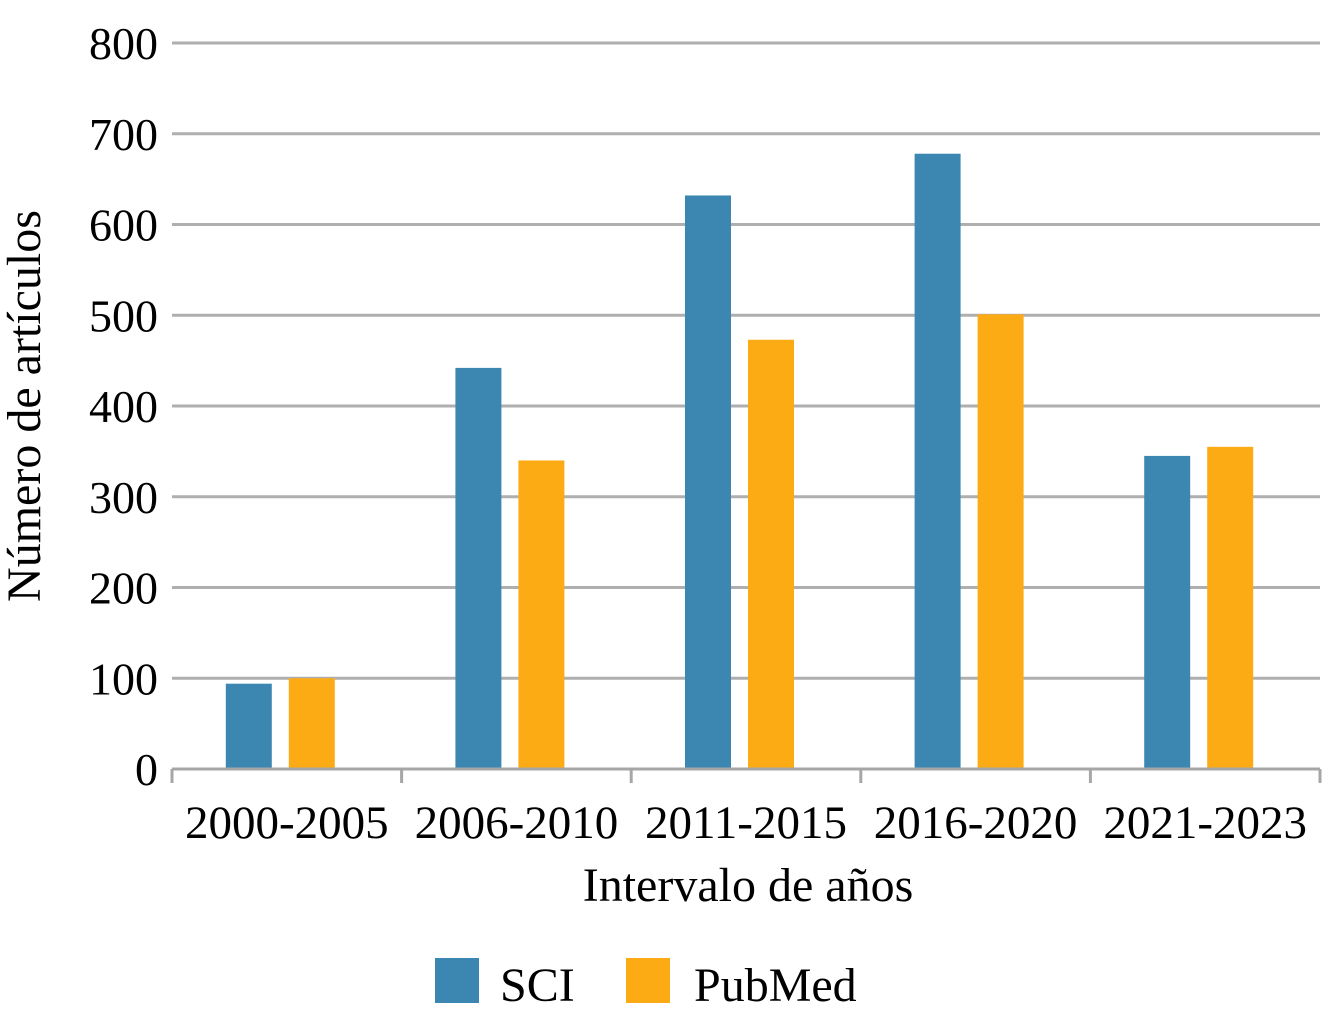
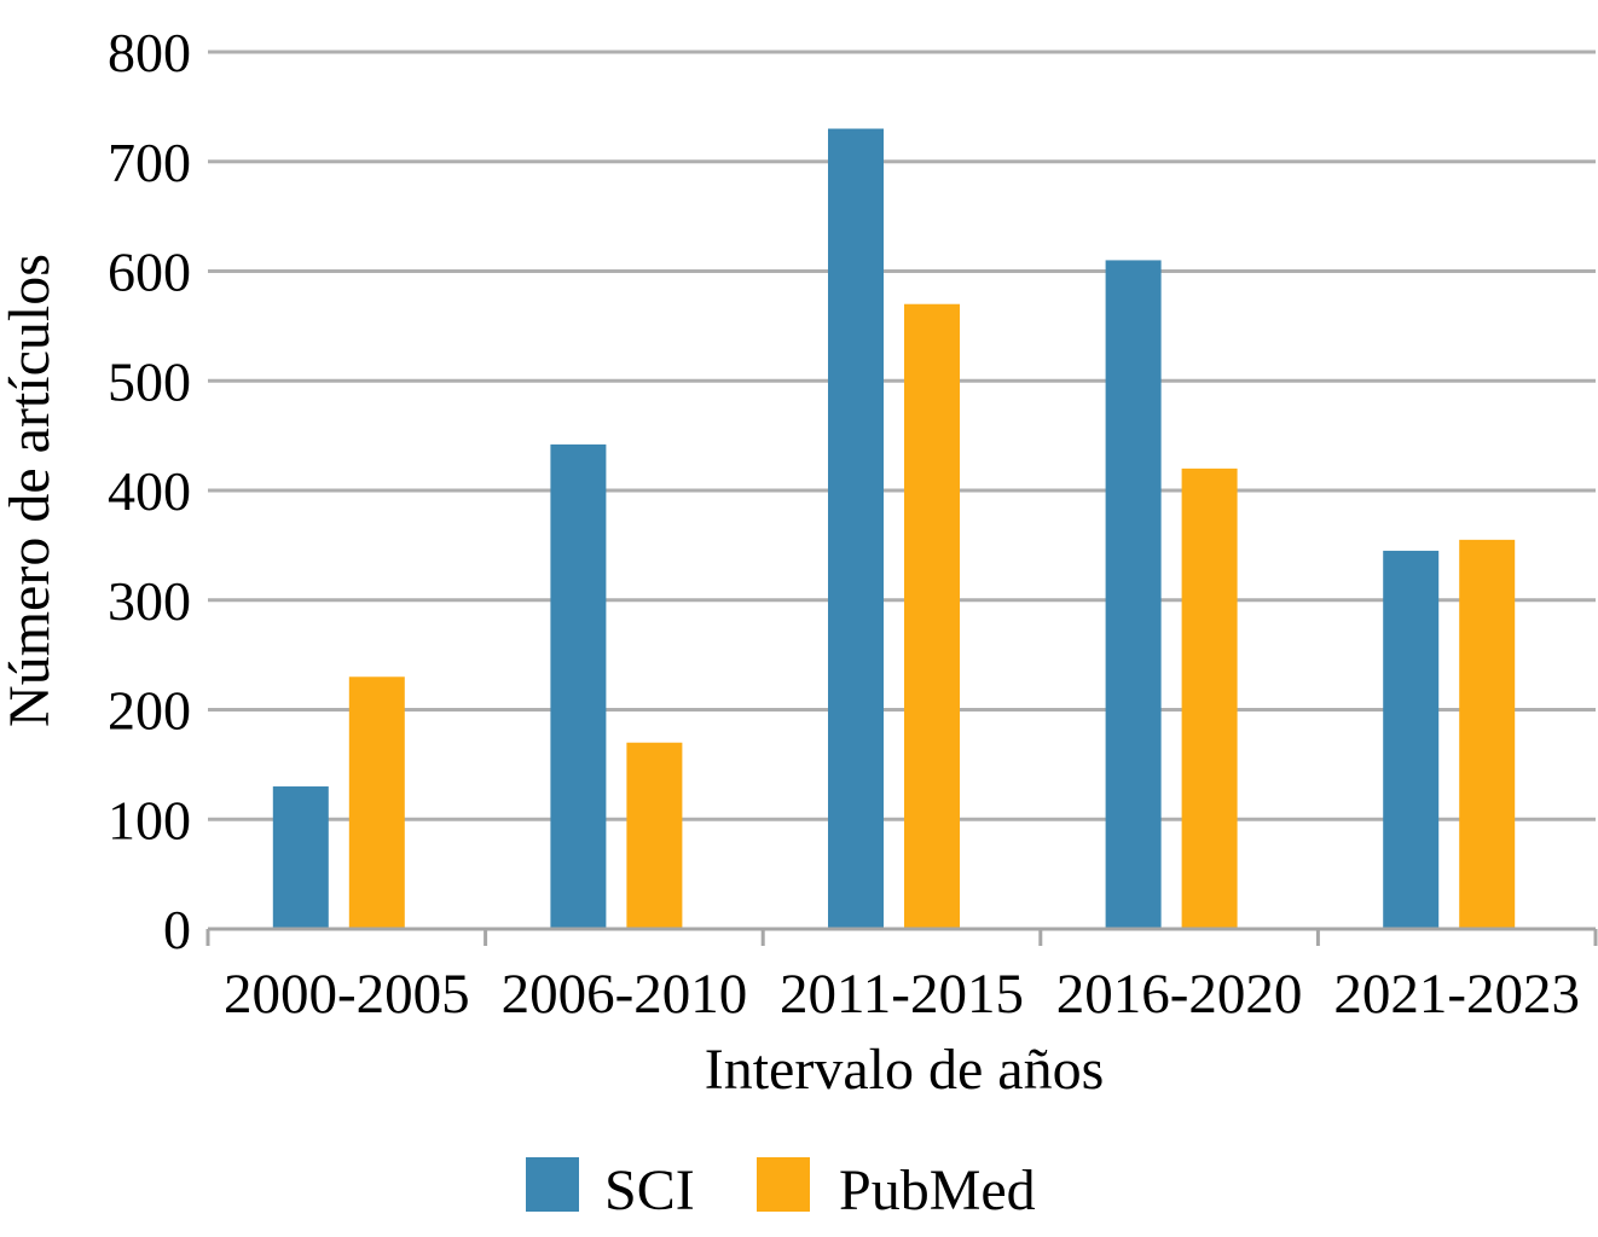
SCI/2000-2005: 90 -> 130
PubMed/2000-2005: 100 -> 230
PubMed/2006-2010: 340 -> 170
SCI/2011-2015: 630 -> 730
PubMed/2011-2015: 470 -> 570
SCI/2016-2020: 680 -> 610
PubMed/2016-2020: 500 -> 420
